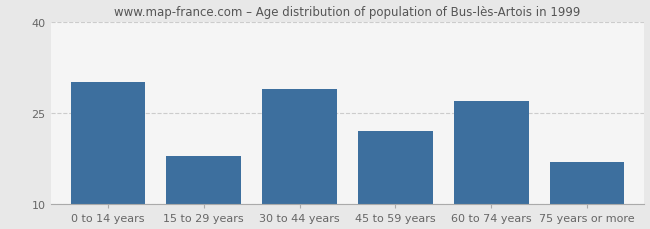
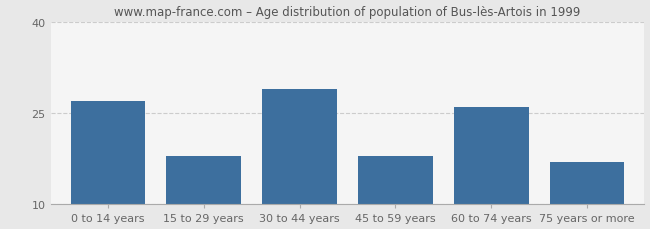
0 to 14 years: 30 -> 27
45 to 59 years: 22 -> 18
60 to 74 years: 27 -> 26
